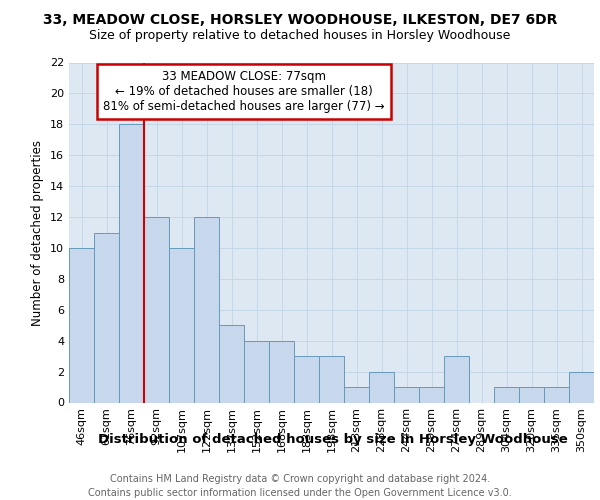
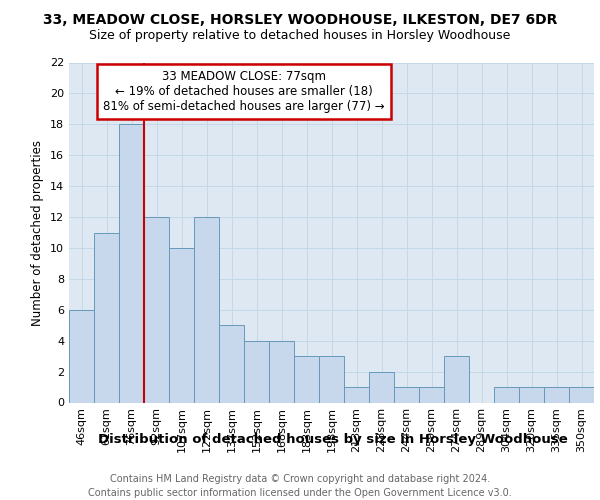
46sqm: 10 -> 6
350sqm: 2 -> 1
